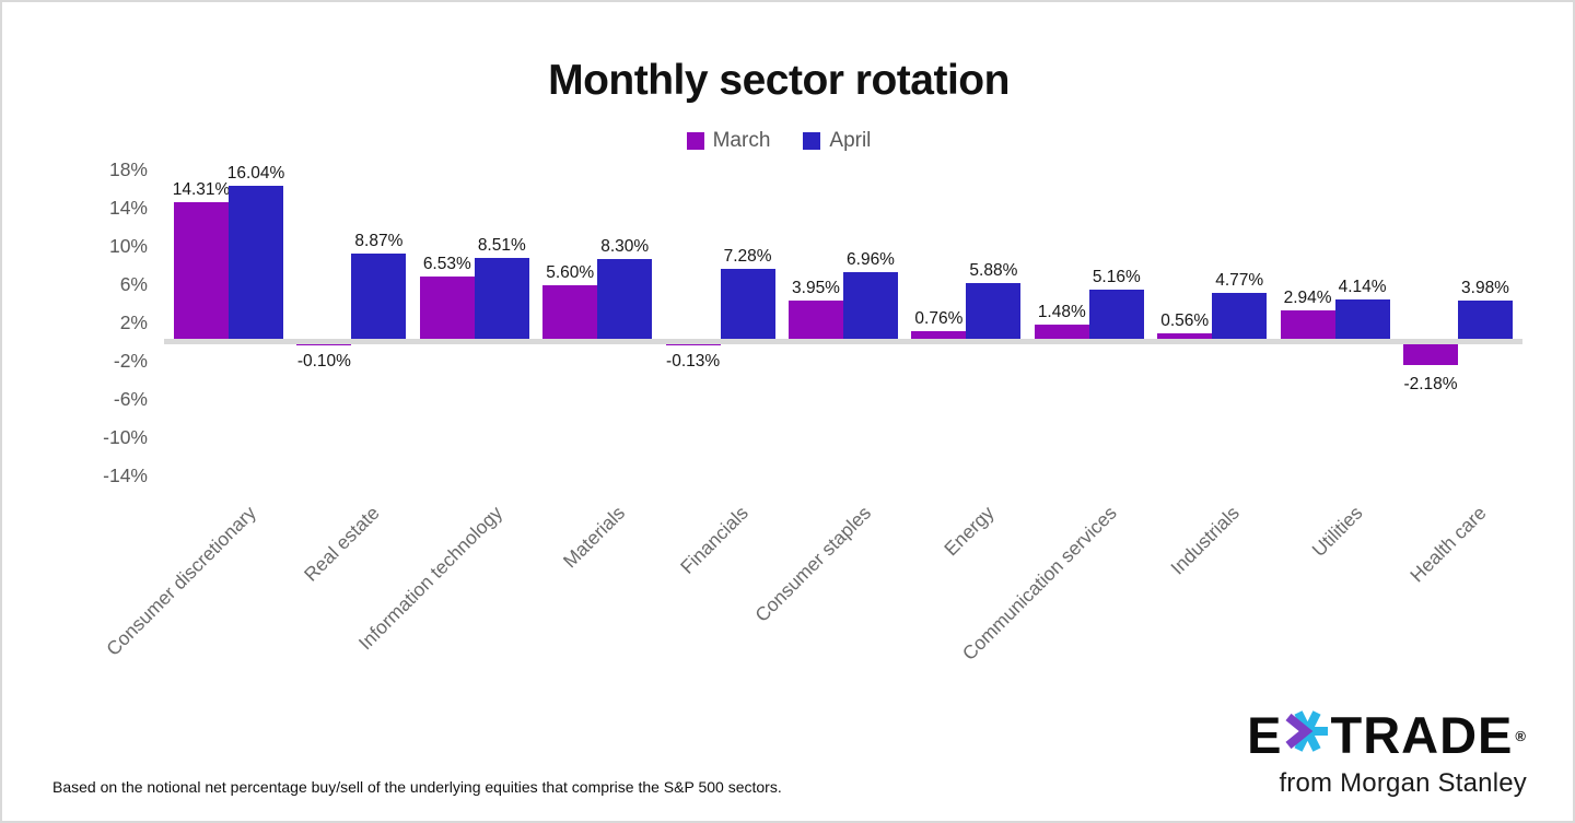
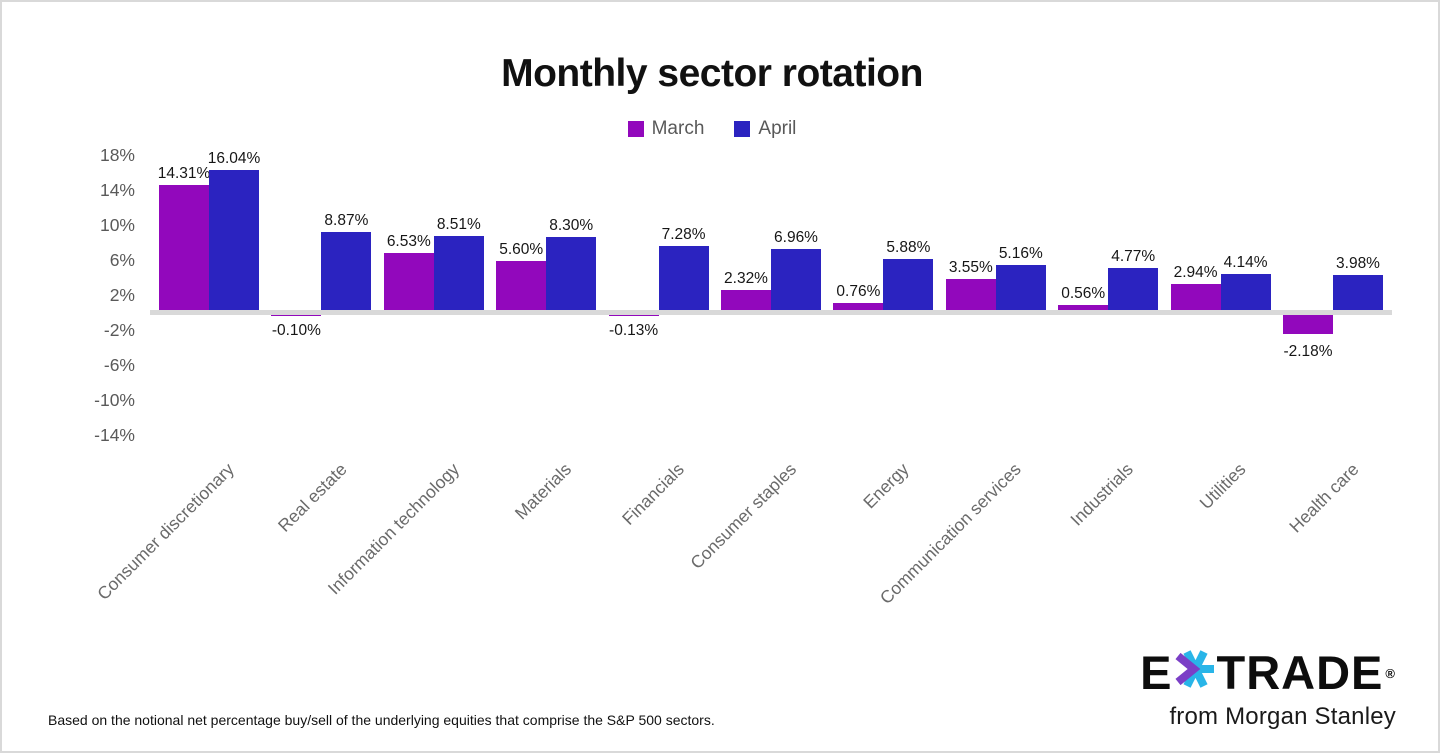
March/Consumer staples: 3.95% -> 2.32%
March/Communication services: 1.48% -> 3.55%
